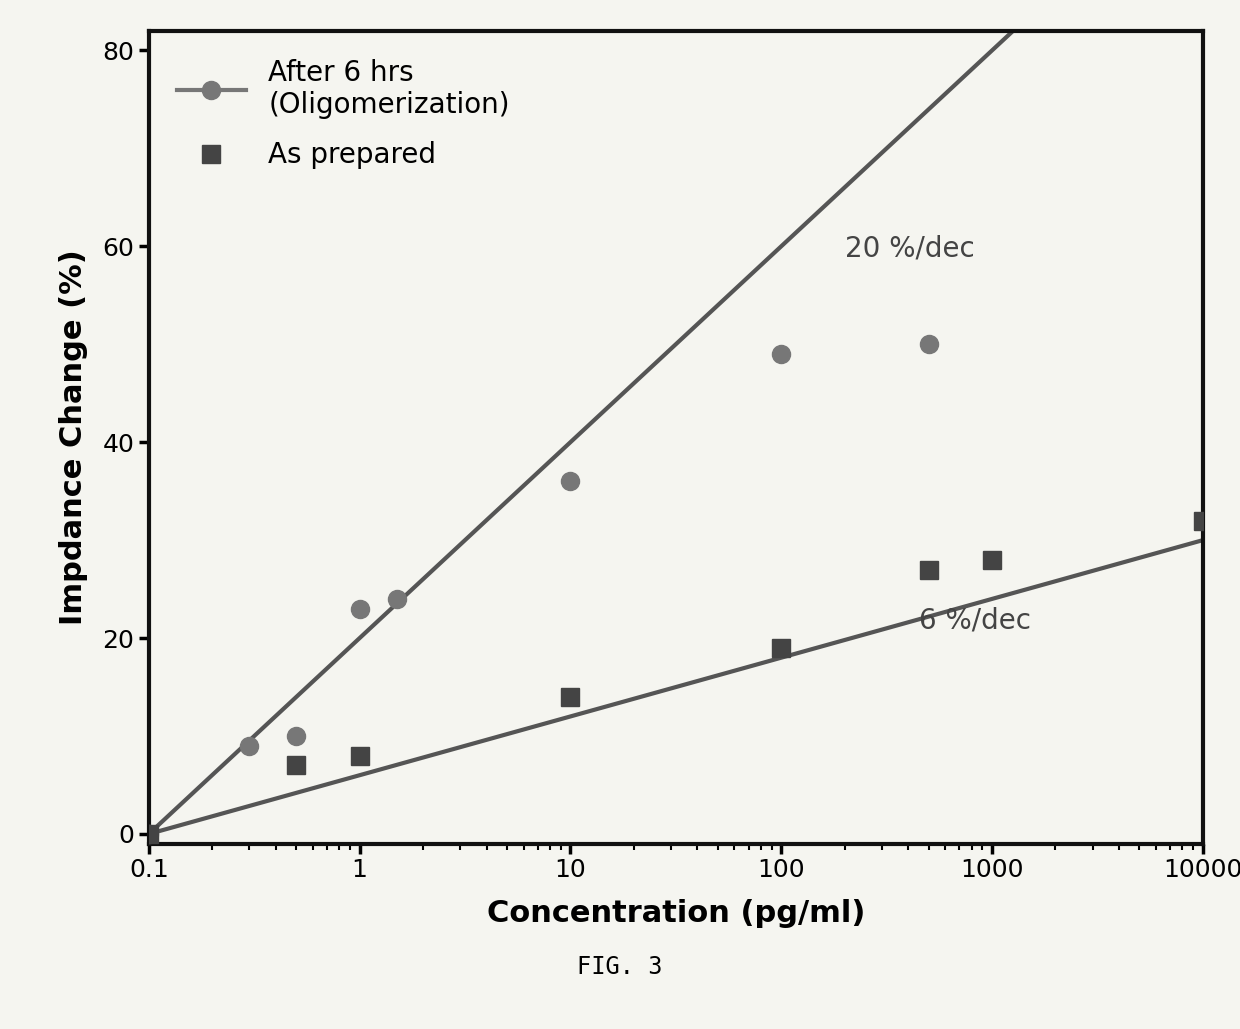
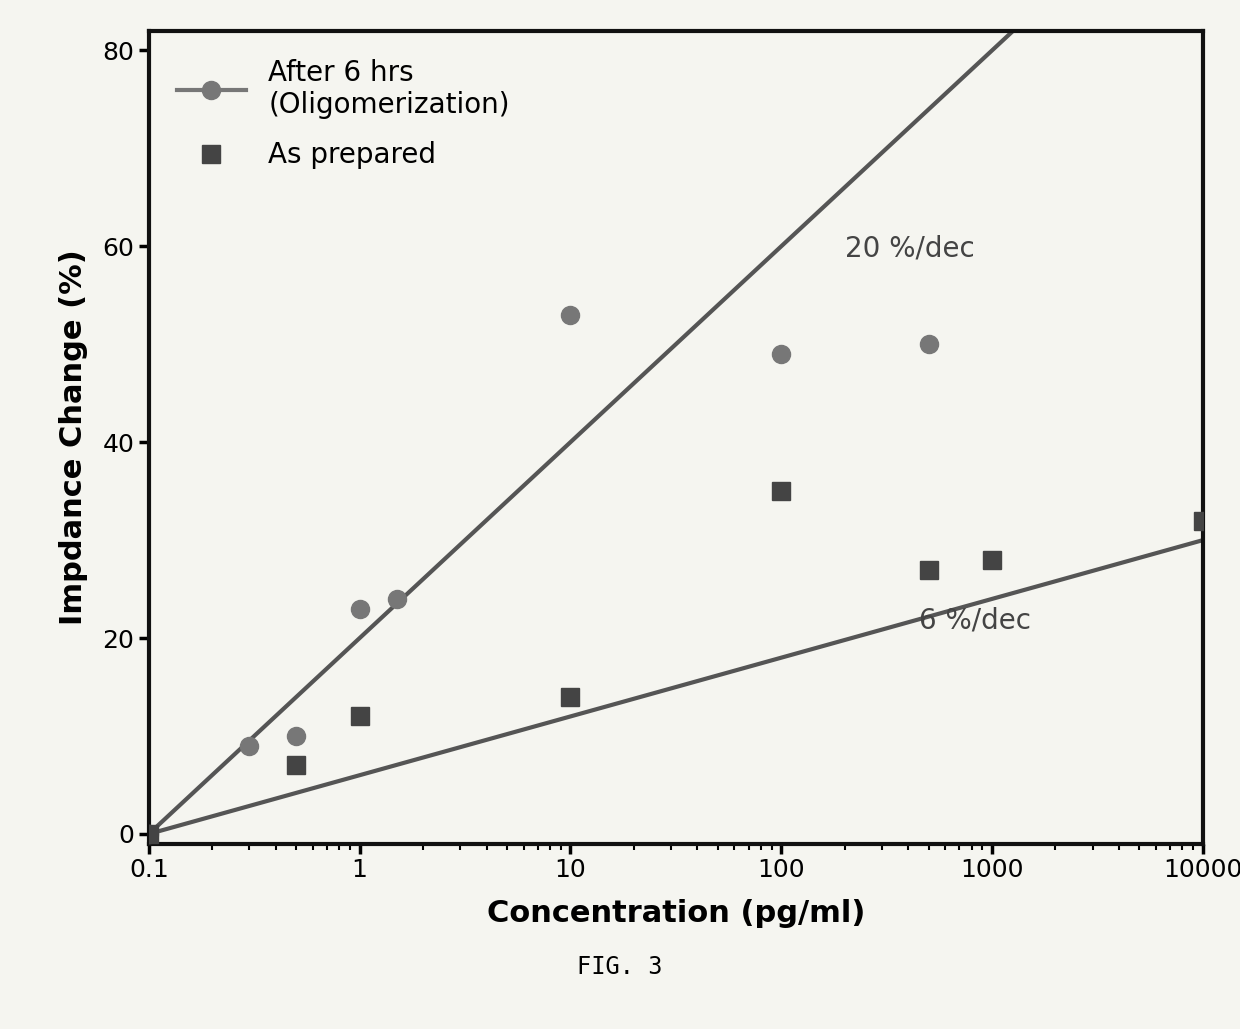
As prepared/1: 8 -> 12
After 6 hrs (Oligomerization)/10: 36 -> 53
As prepared/100: 19 -> 35
